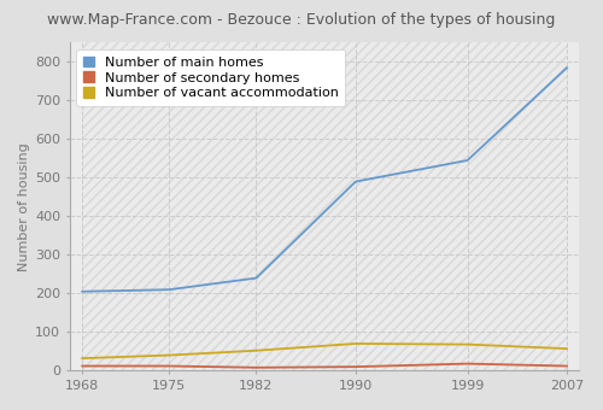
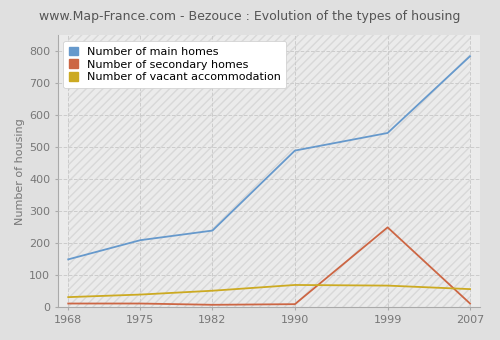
Number of main homes/1968: 205 -> 150
Number of secondary homes/1999: 18 -> 250
